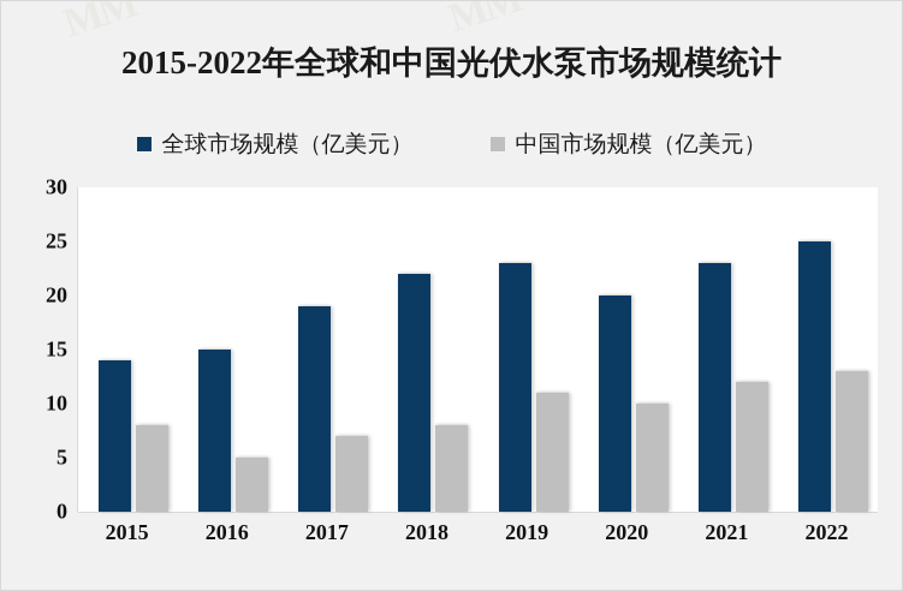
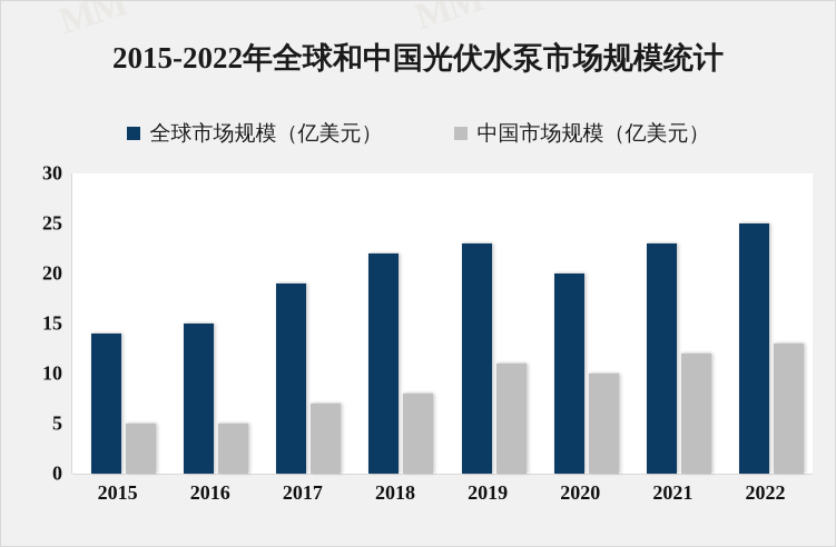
中国市场规模（亿美元）/2015: 8 -> 5
